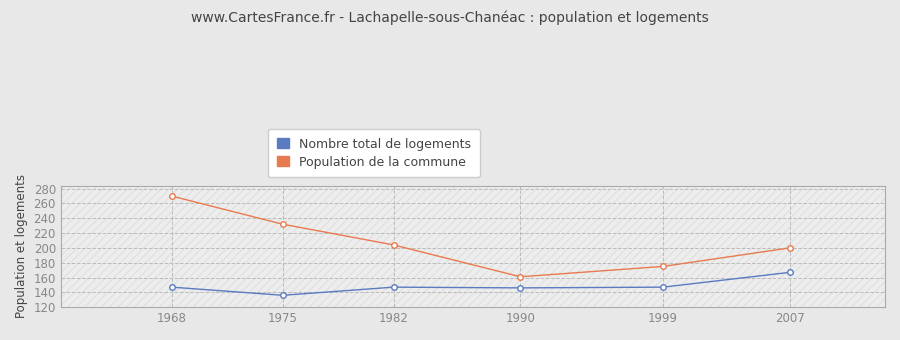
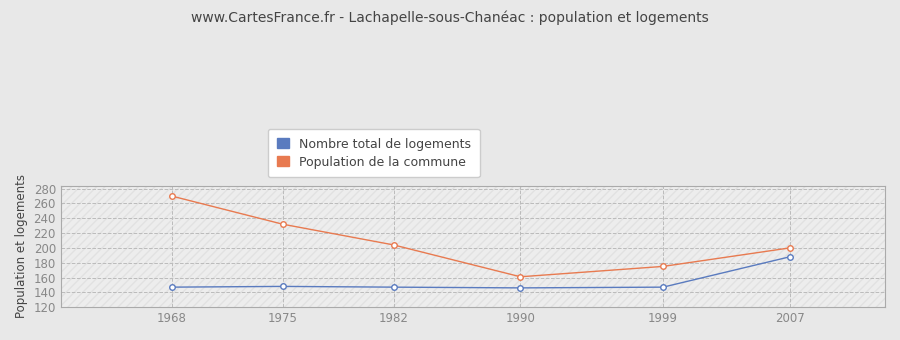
Nombre total de logements/1975: 136 -> 148
Nombre total de logements/2007: 167 -> 188
